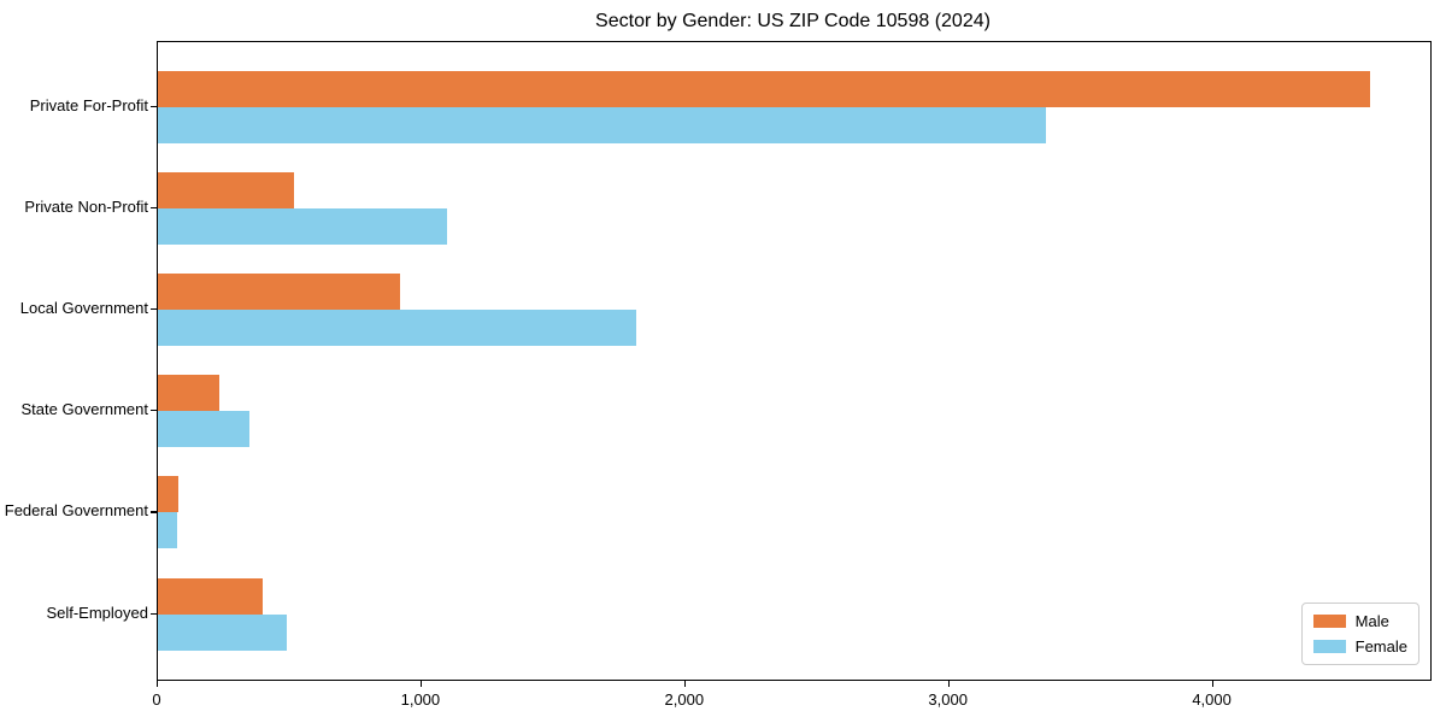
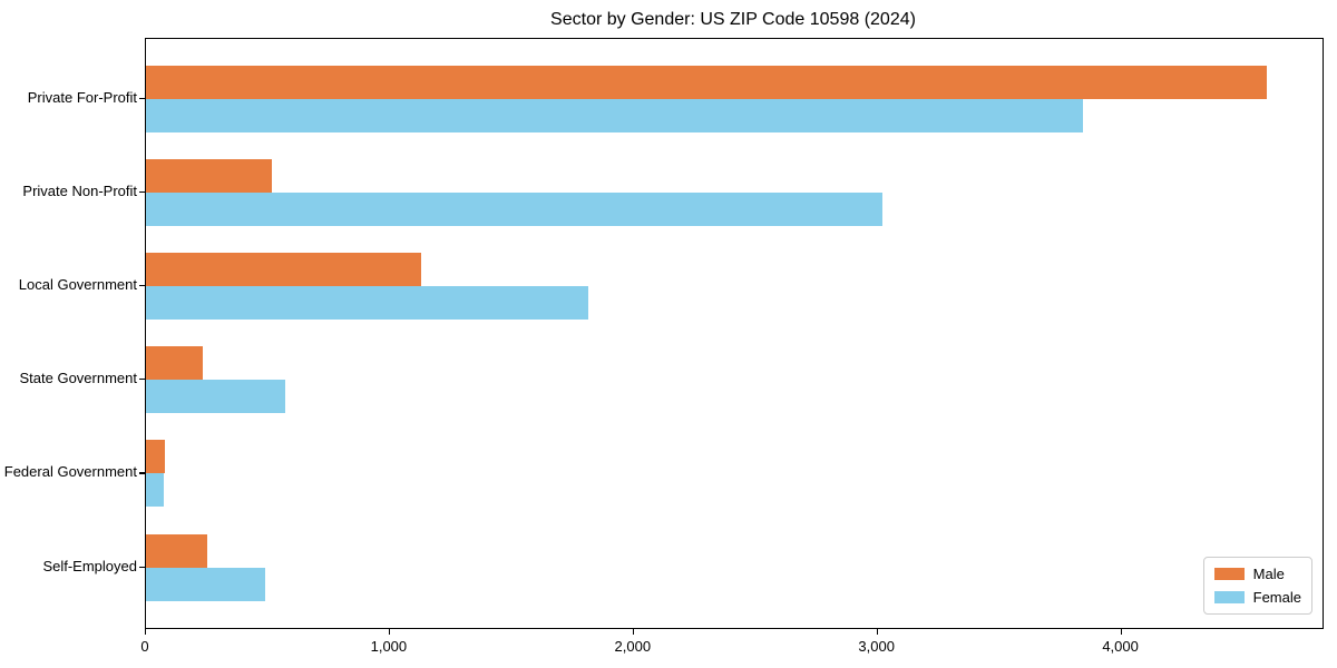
Female/Private For-Profit: 3360 -> 3840
Female/Private Non-Profit: 1100 -> 3020
Male/Local Government: 920 -> 1130
Female/State Government: 350 -> 570
Male/Self-Employed: 400 -> 250
